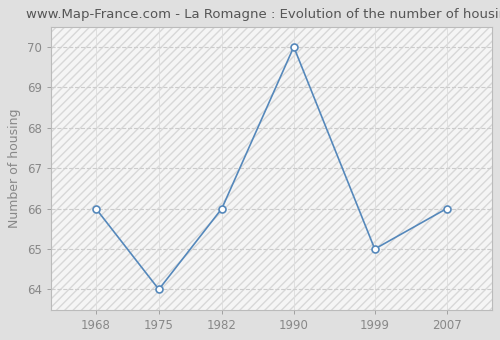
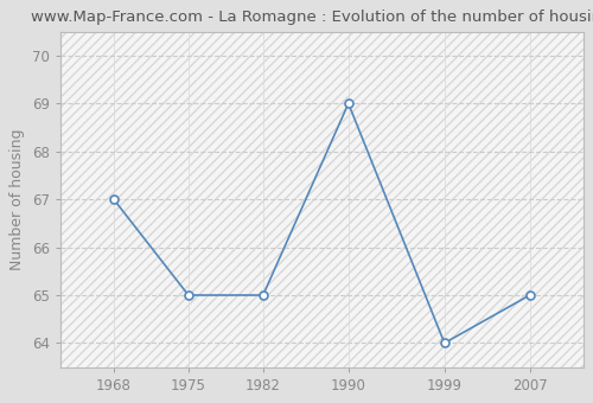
1968: 66 -> 67
1975: 64 -> 65
1982: 66 -> 65
1990: 70 -> 69
1999: 65 -> 64
2007: 66 -> 65
